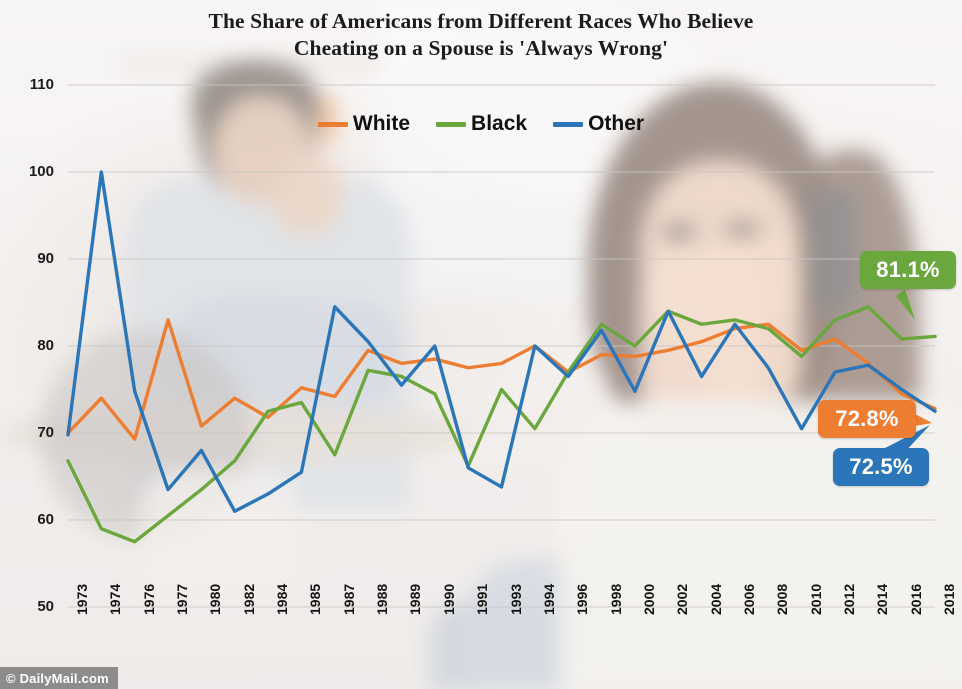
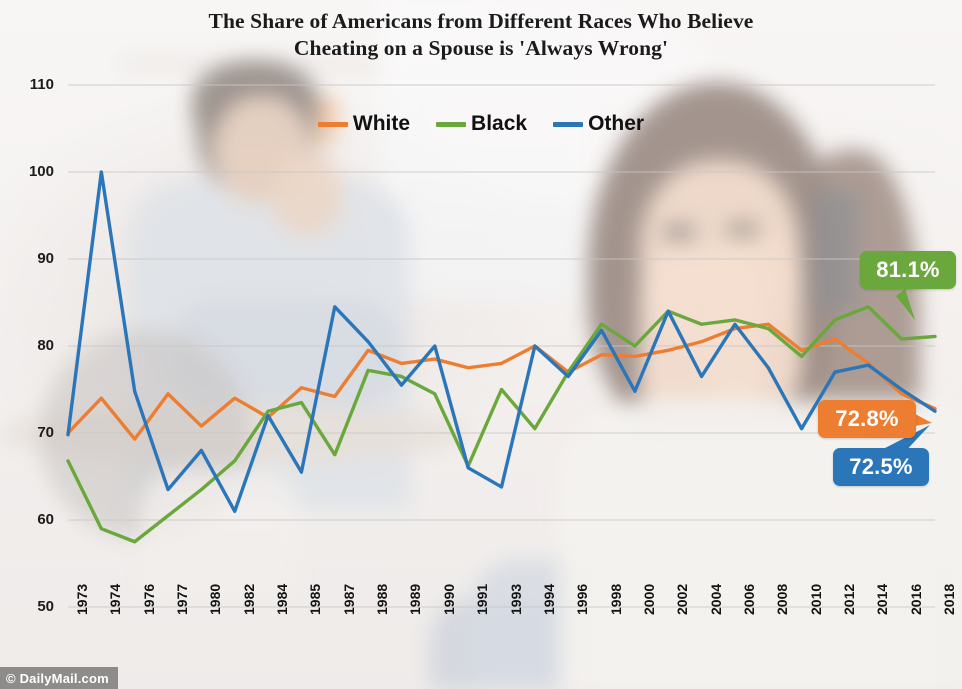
White/1977: 83 -> 74
Other/1984: 63 -> 72
